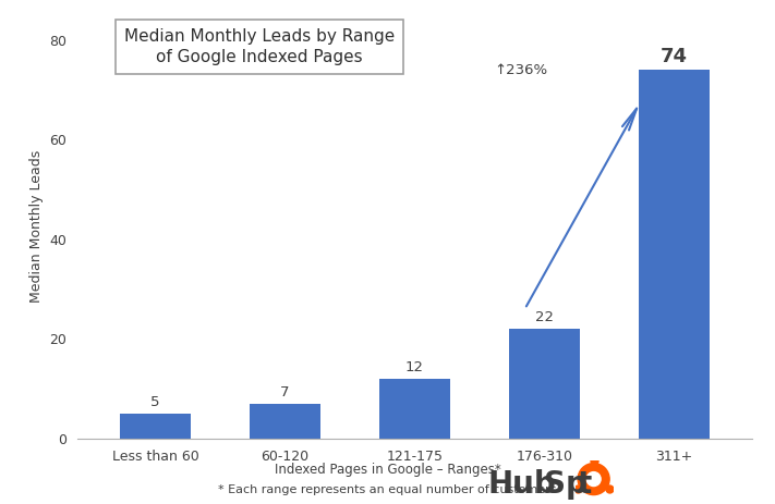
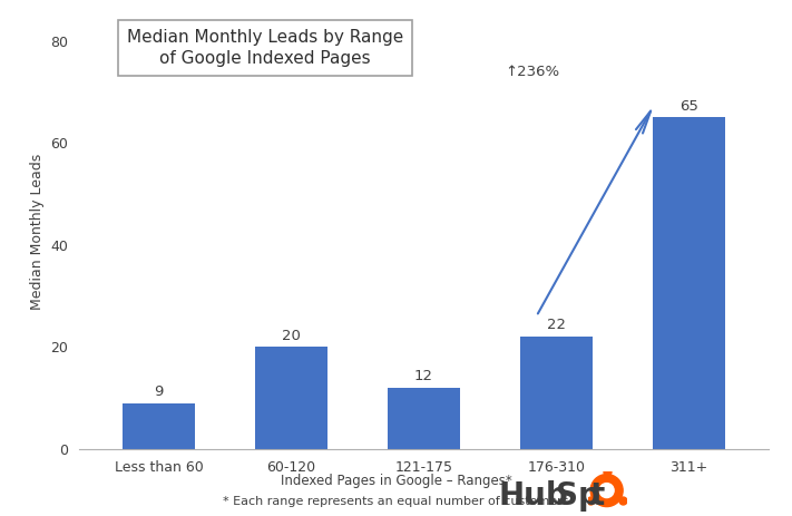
Less than 60: 5 -> 9
60-120: 7 -> 20
311+: 74 -> 65
